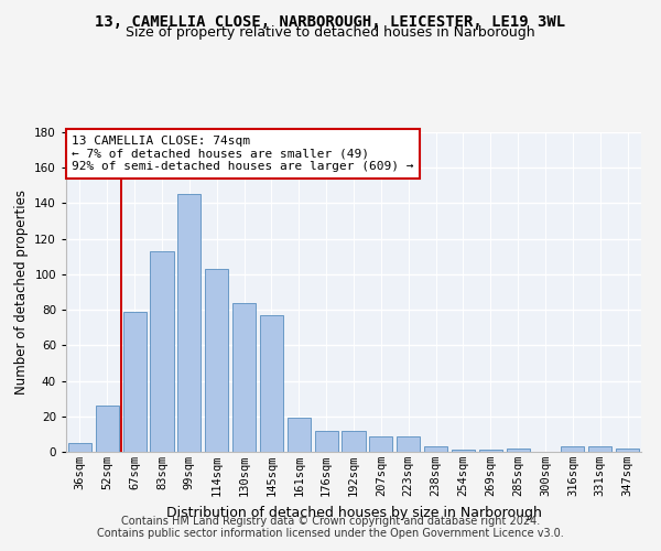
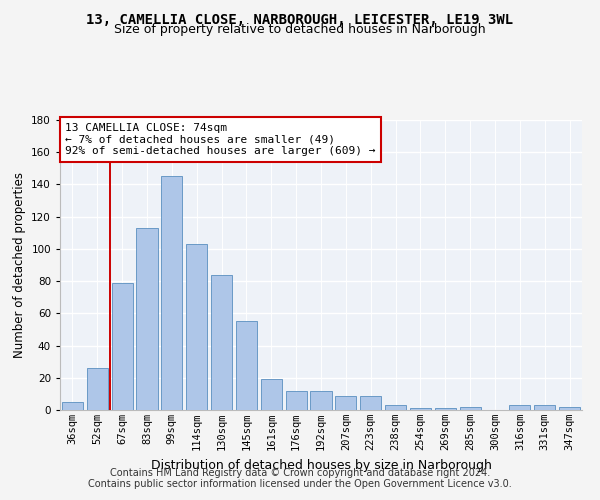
145sqm: 77 -> 55
